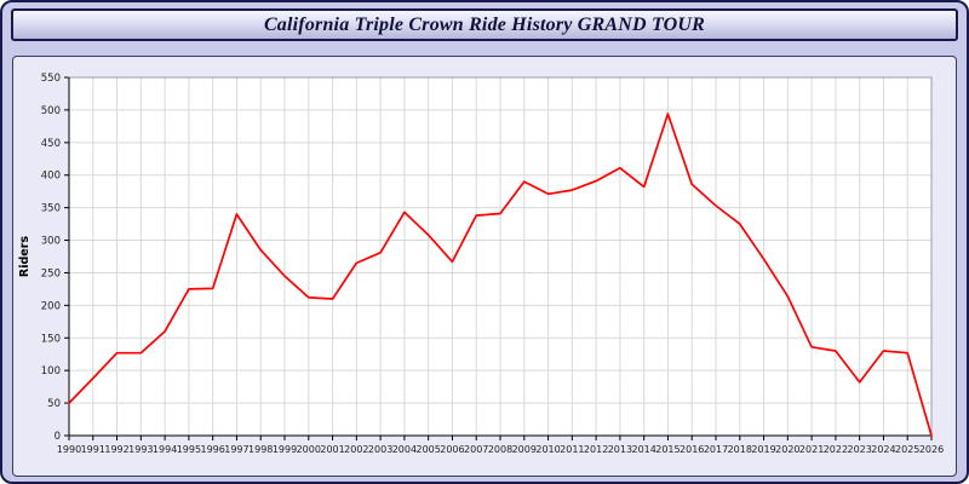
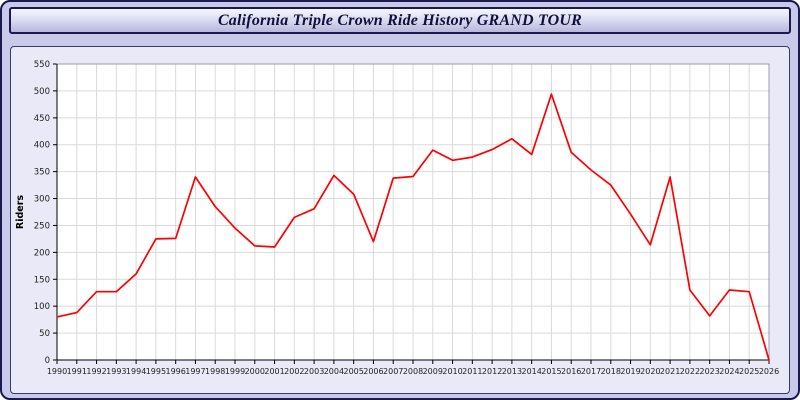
1990: 50 -> 80
2006: 270 -> 220
2021: 140 -> 340
